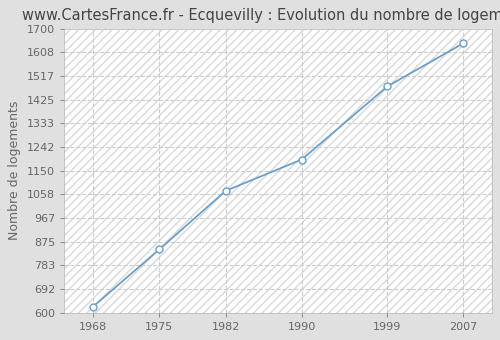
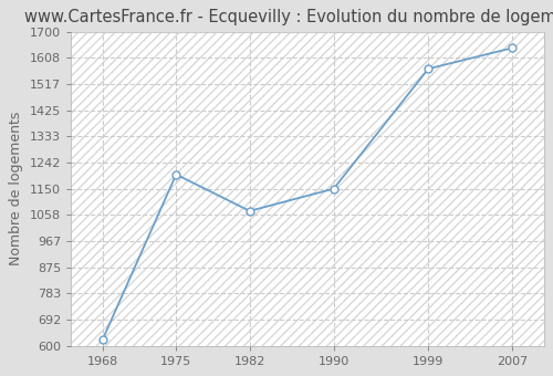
1975: 845 -> 1200
1990: 1193 -> 1150
1999: 1476 -> 1570
